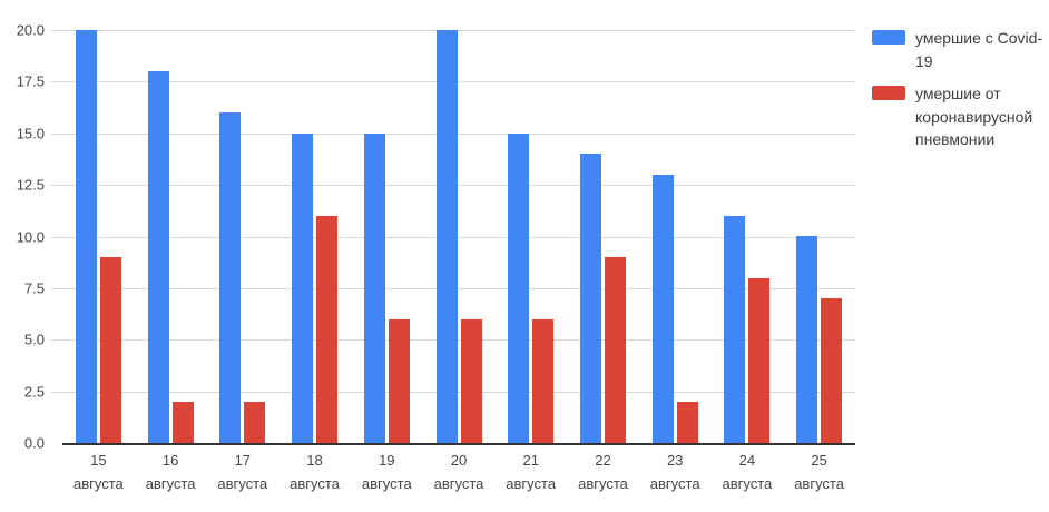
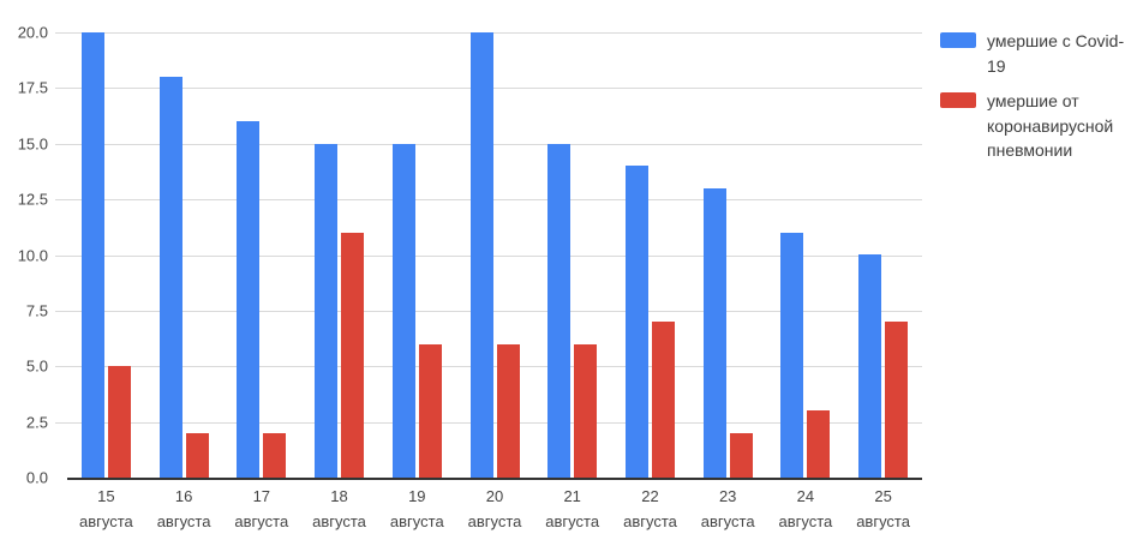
умершие от коронавирусной пневмонии/15 августа: 9 -> 5
умершие от коронавирусной пневмонии/22 августа: 9 -> 7
умершие от коронавирусной пневмонии/24 августа: 8 -> 3
